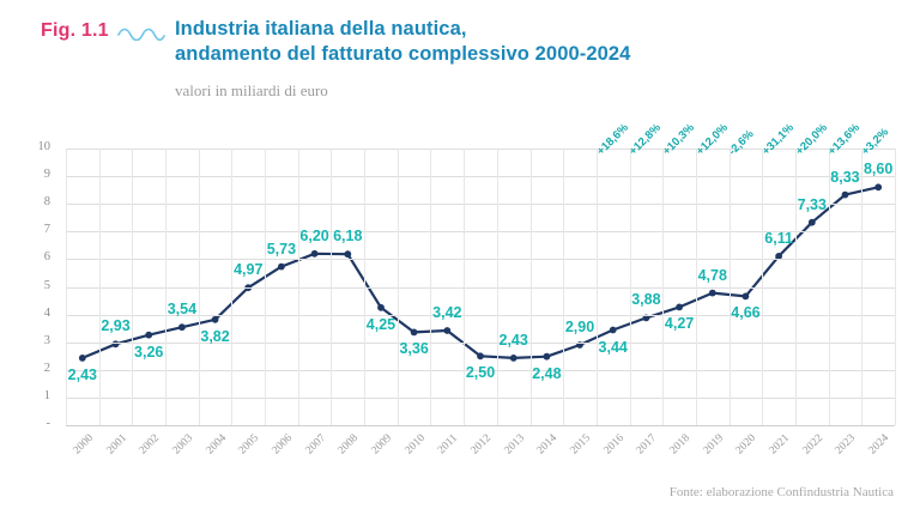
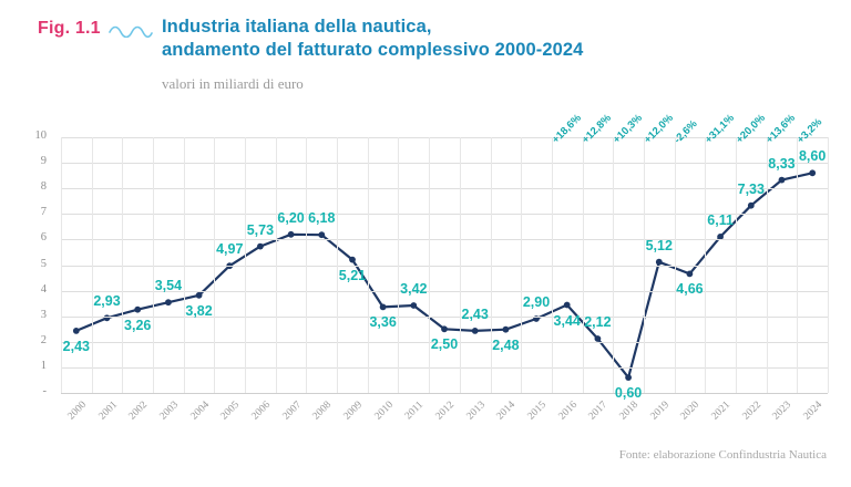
2009: 4,25 -> 5,21
2017: 3,88 -> 2,12
2018: 4,27 -> 0,60
2019: 4,78 -> 5,12
